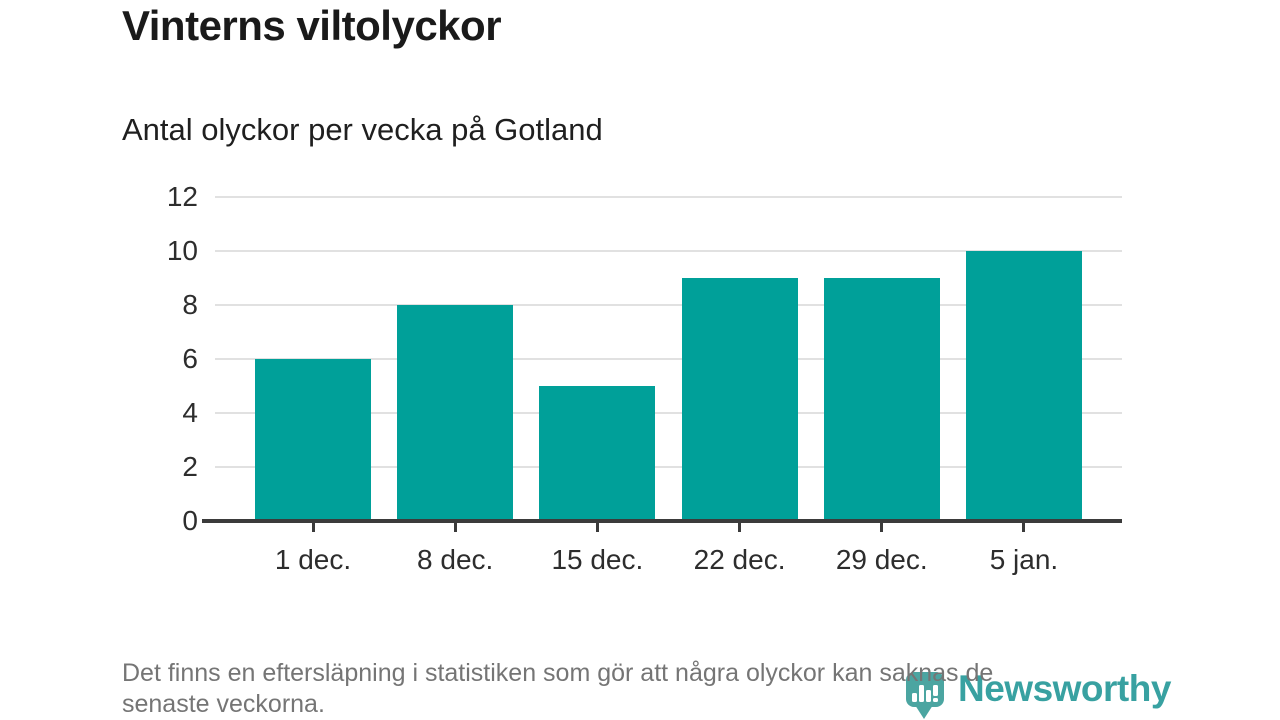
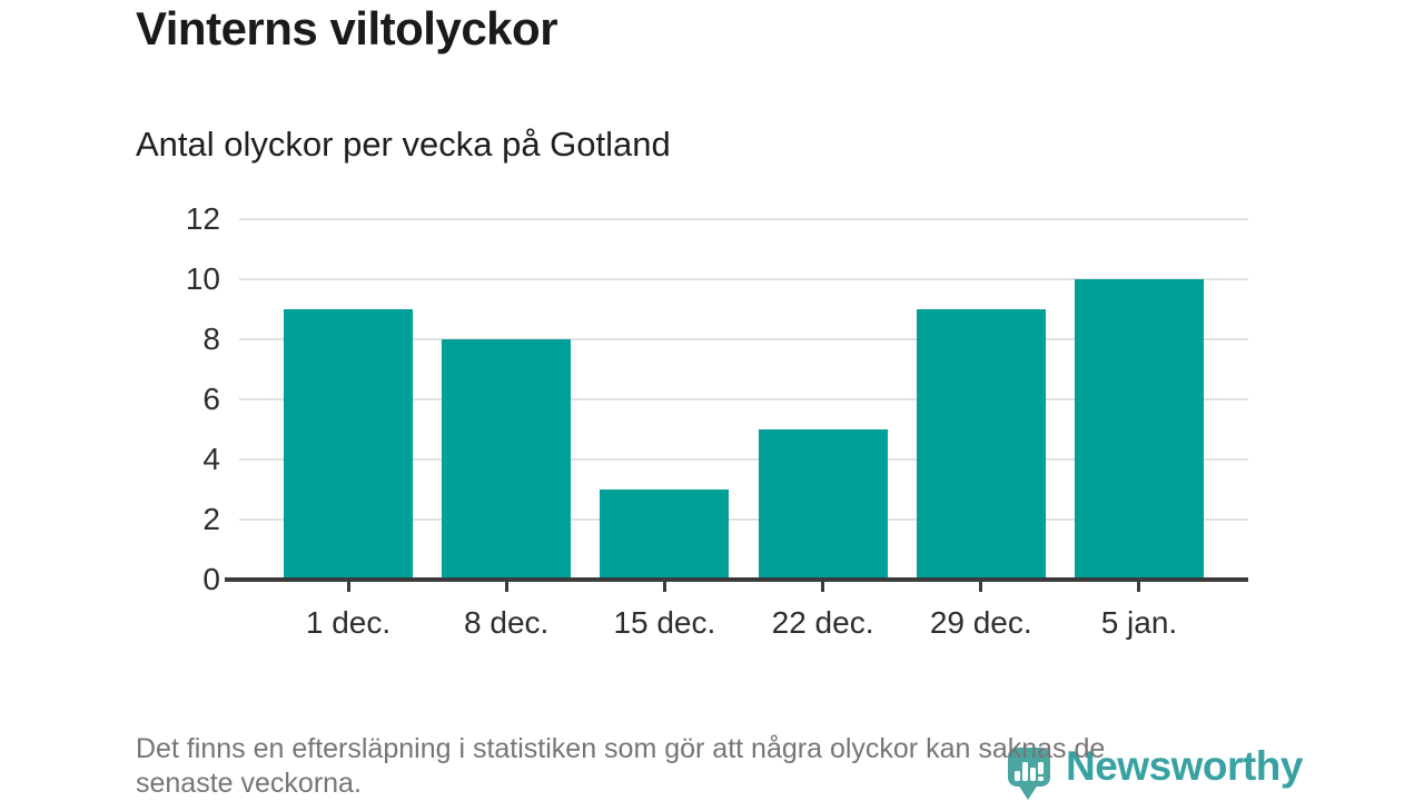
1 dec.: 6 -> 9
15 dec.: 5 -> 3
22 dec.: 9 -> 5
